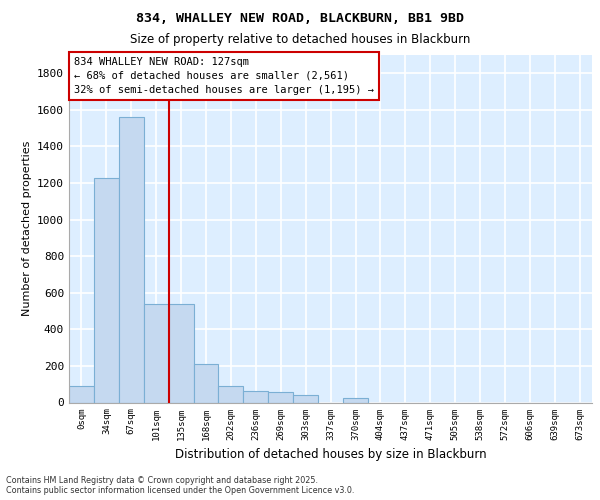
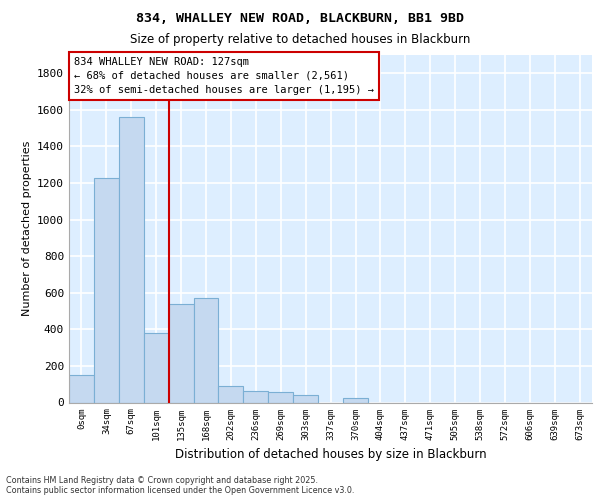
0sqm: 90 -> 150
101sqm: 540 -> 380
168sqm: 210 -> 570
